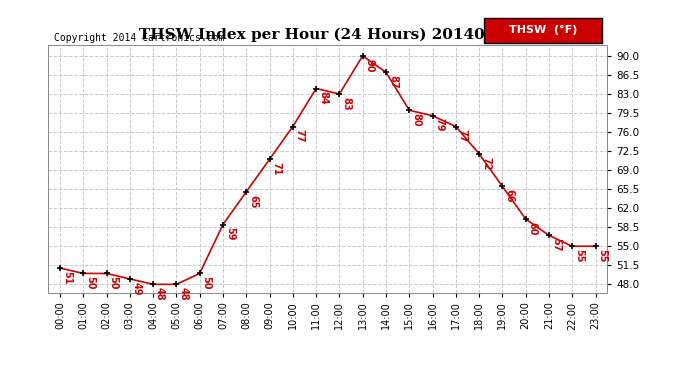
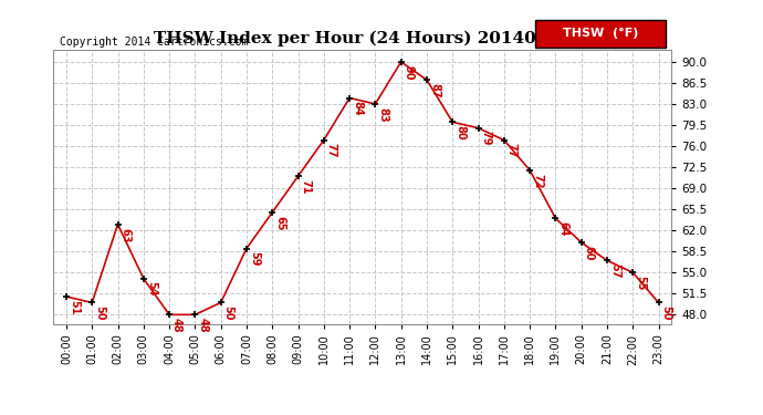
02:00: 50 -> 63
03:00: 49 -> 54
19:00: 66 -> 64
23:00: 55 -> 50
